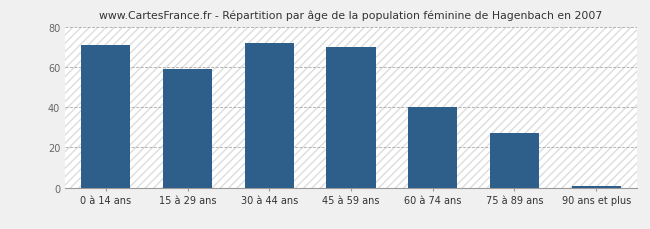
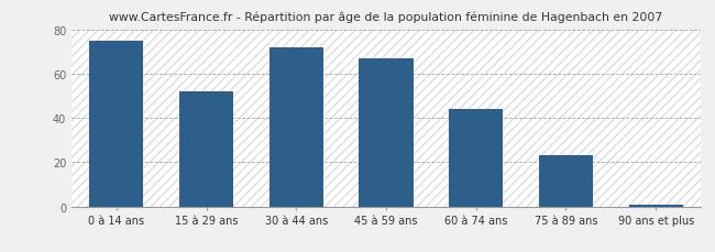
0 à 14 ans: 71 -> 75
15 à 29 ans: 59 -> 52
45 à 59 ans: 70 -> 67
60 à 74 ans: 40 -> 44
75 à 89 ans: 27 -> 23
